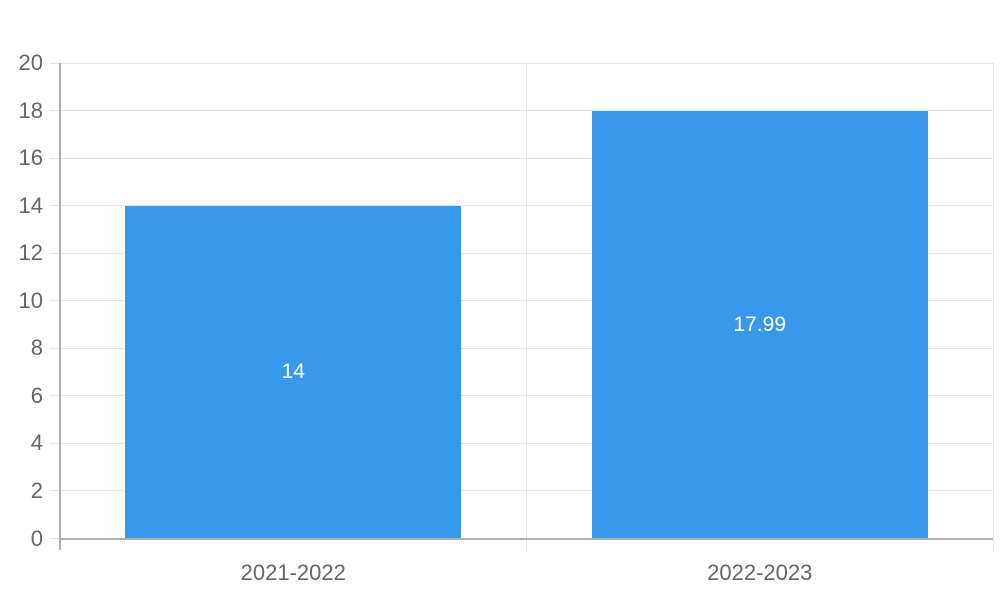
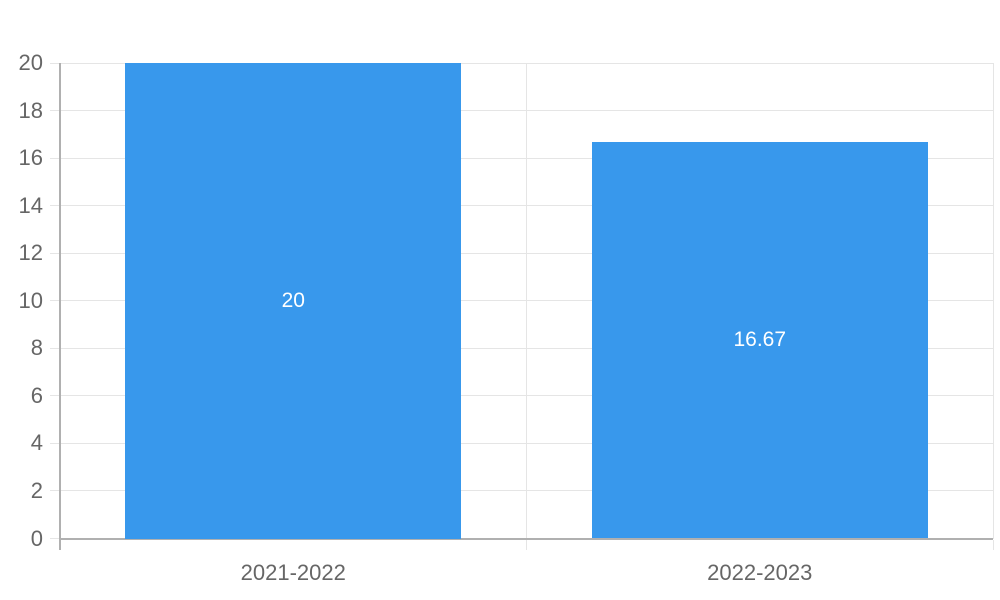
2021-2022: 14 -> 20
2022-2023: 17.99 -> 16.67
